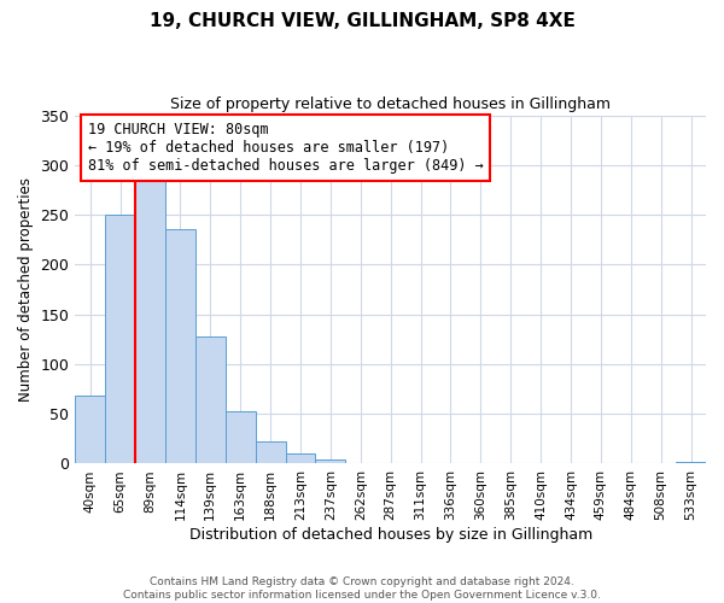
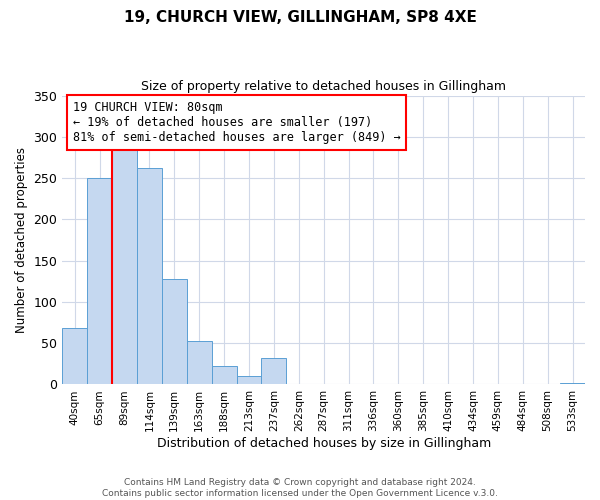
114sqm: 235 -> 262
237sqm: 4 -> 32
